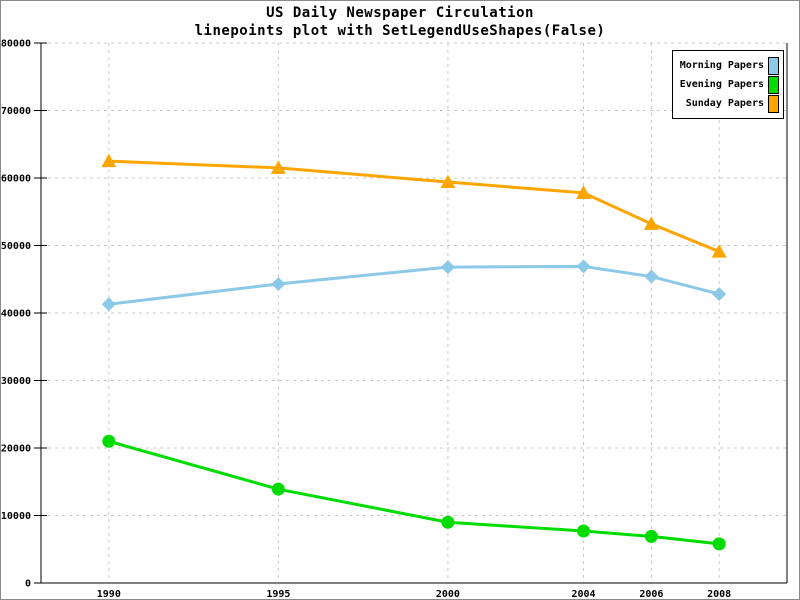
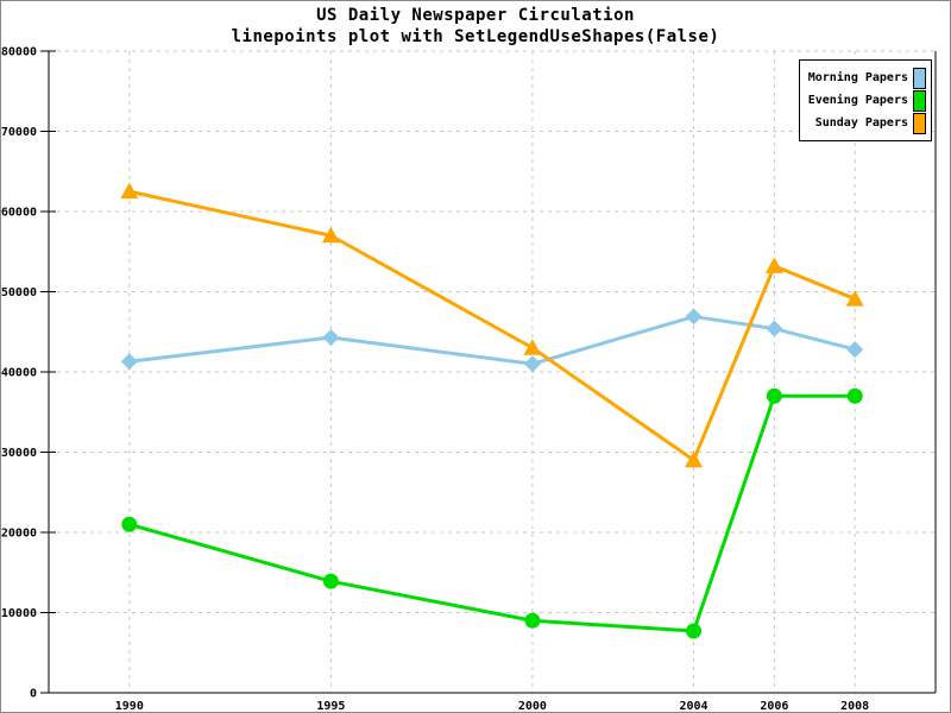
Sunday Papers/1995: 62000 -> 57000
Morning Papers/2000: 47000 -> 41000
Sunday Papers/2000: 59000 -> 43000
Sunday Papers/2004: 58000 -> 29000
Evening Papers/2006: 7000 -> 37000
Evening Papers/2008: 6000 -> 37000
